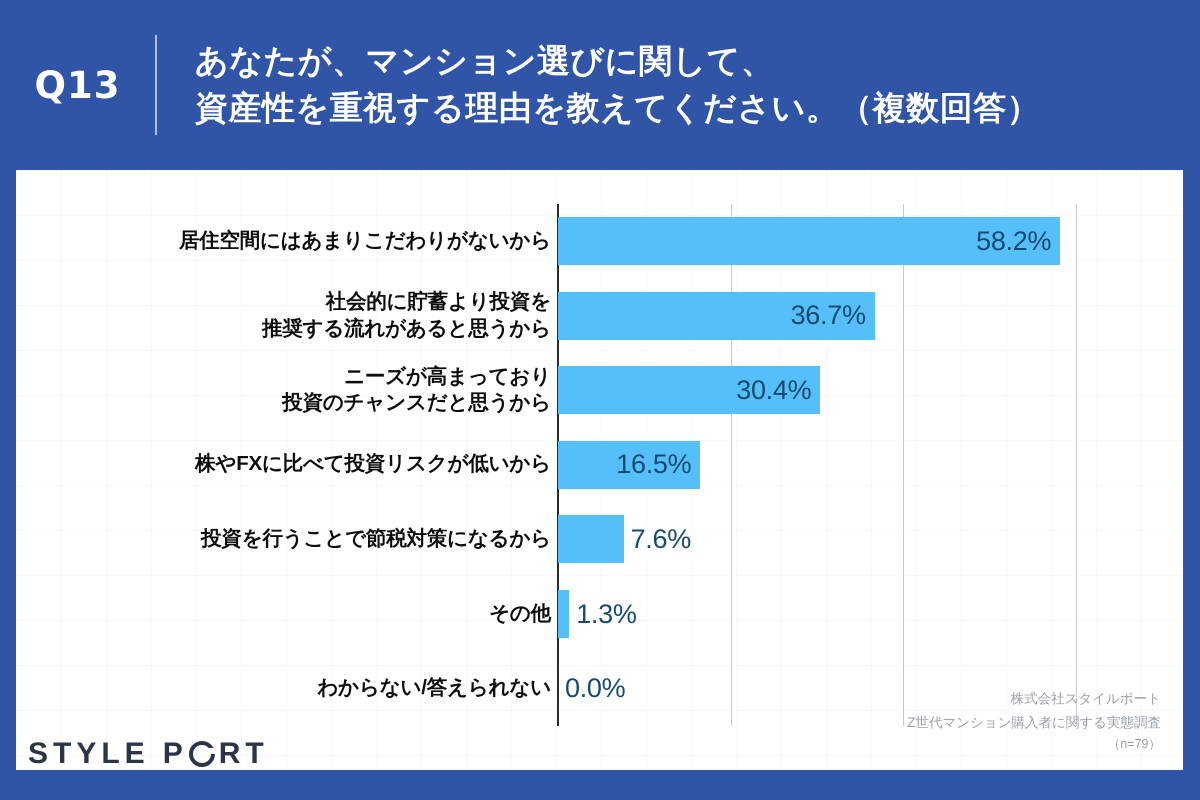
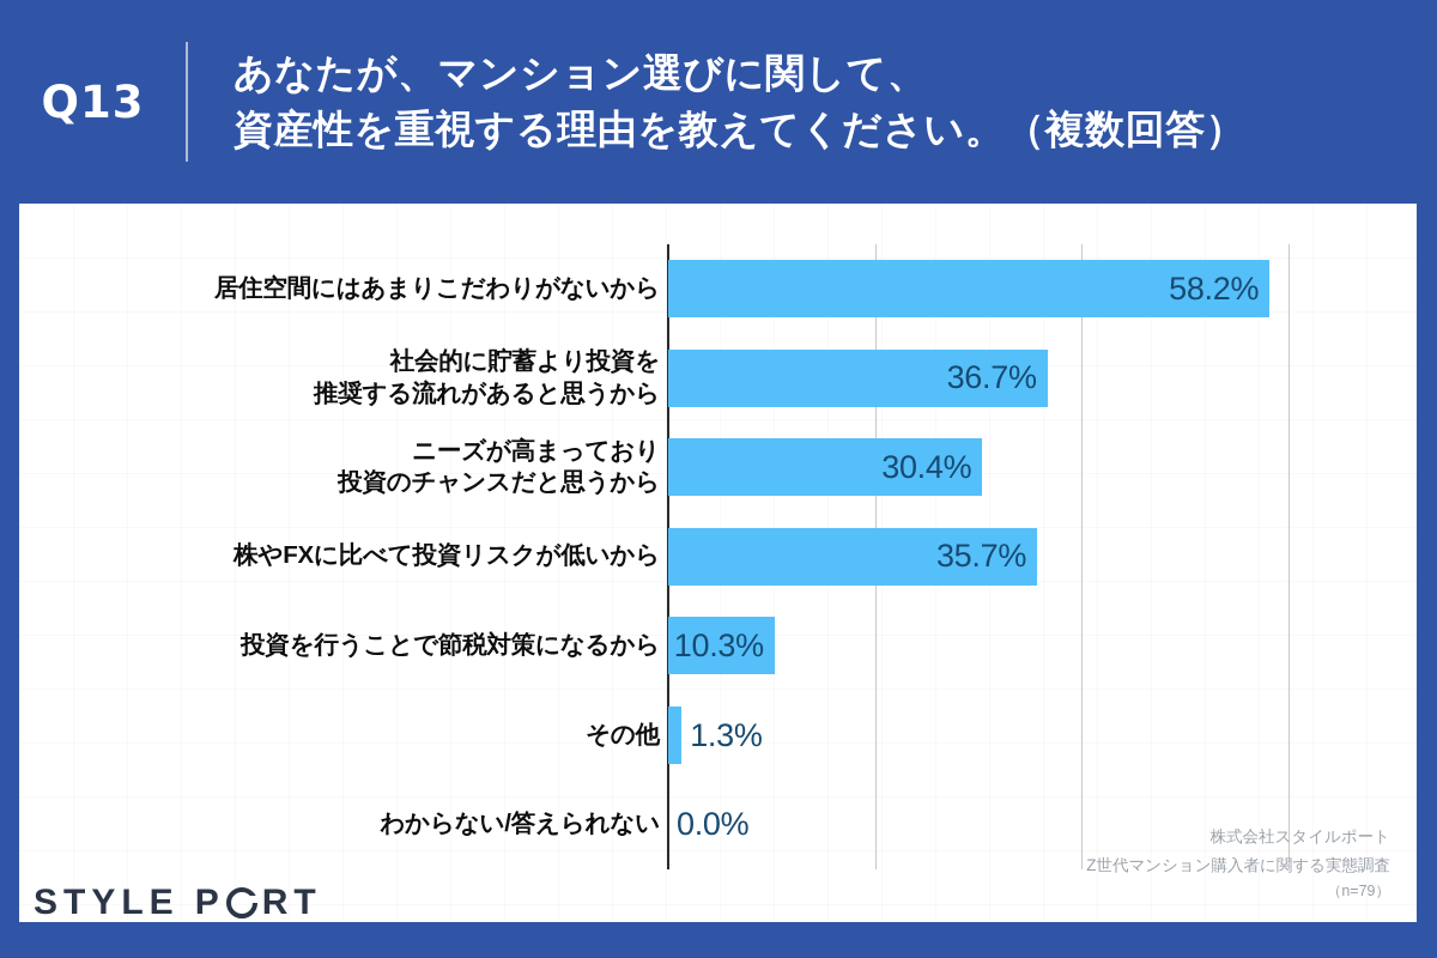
株やFXに比べて投資リスクが低いから: 16.5% -> 35.7%
投資を行うことで節税対策になるから: 7.6% -> 10.3%
